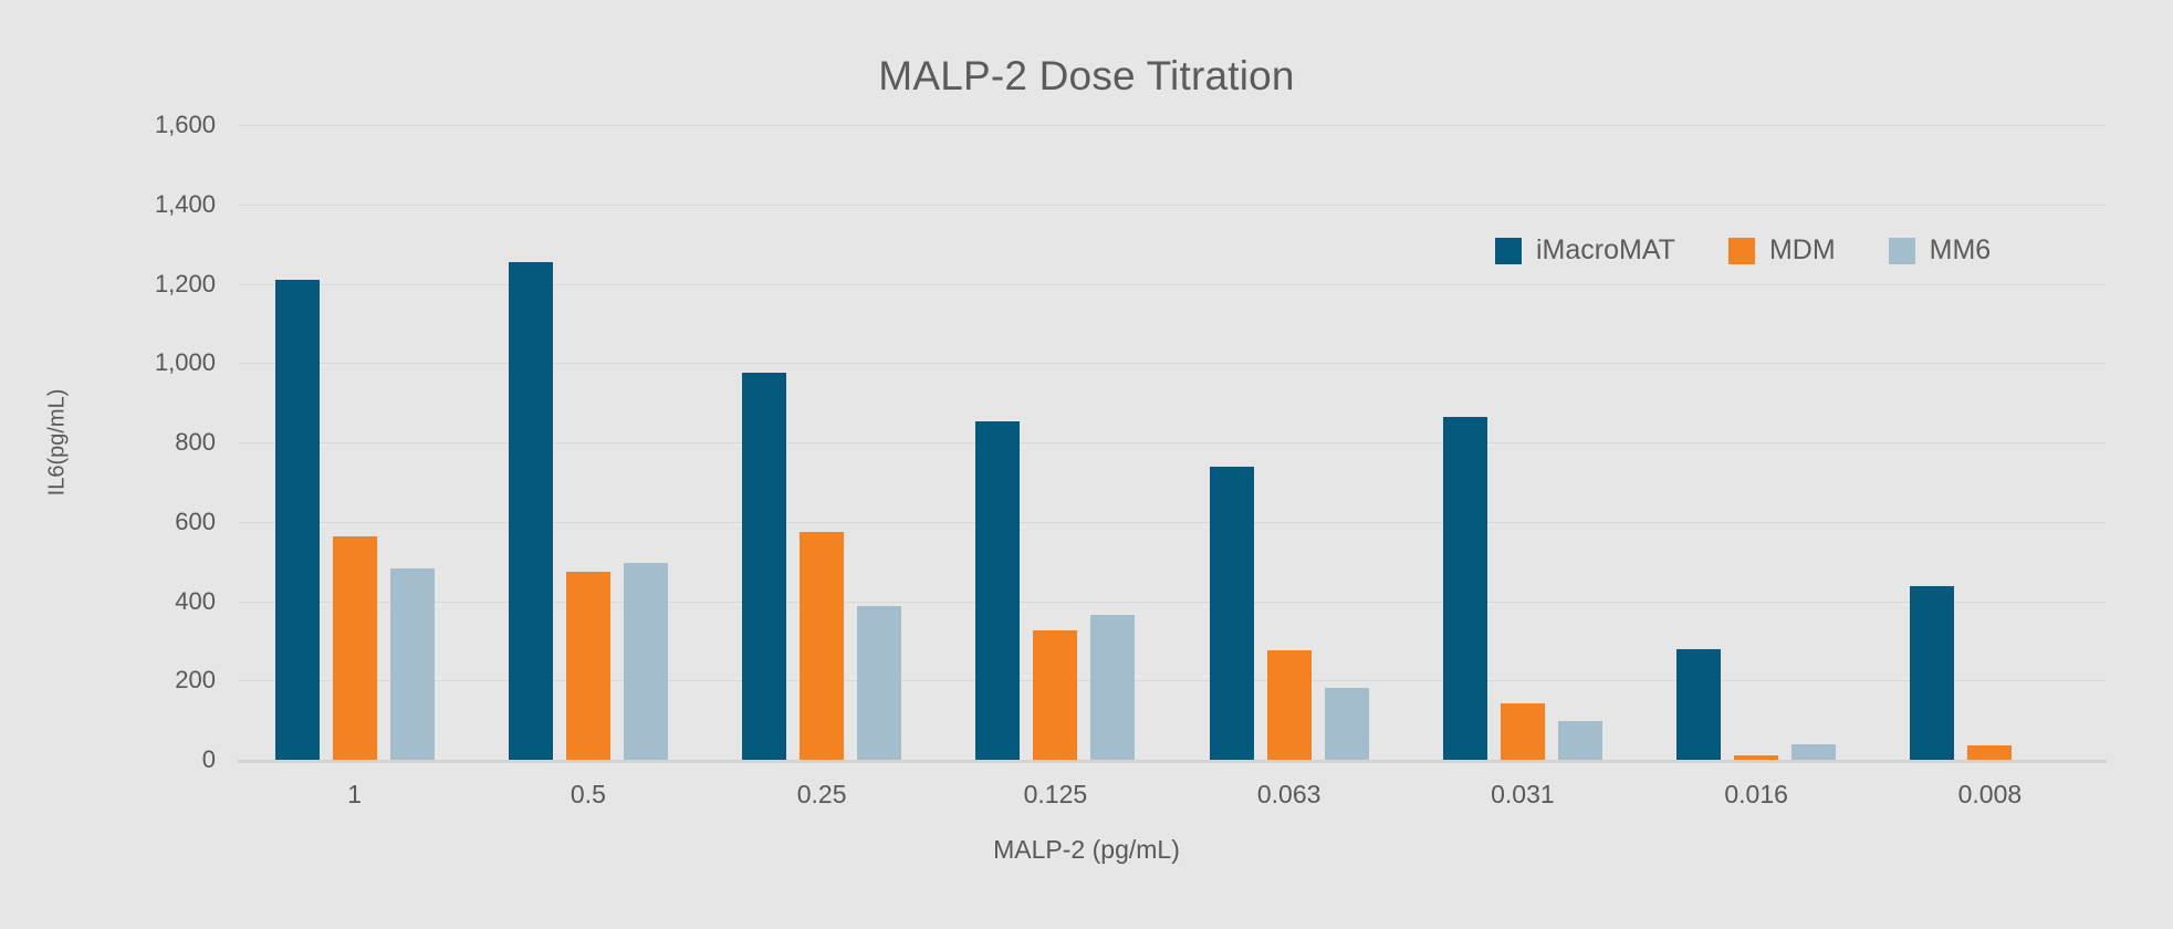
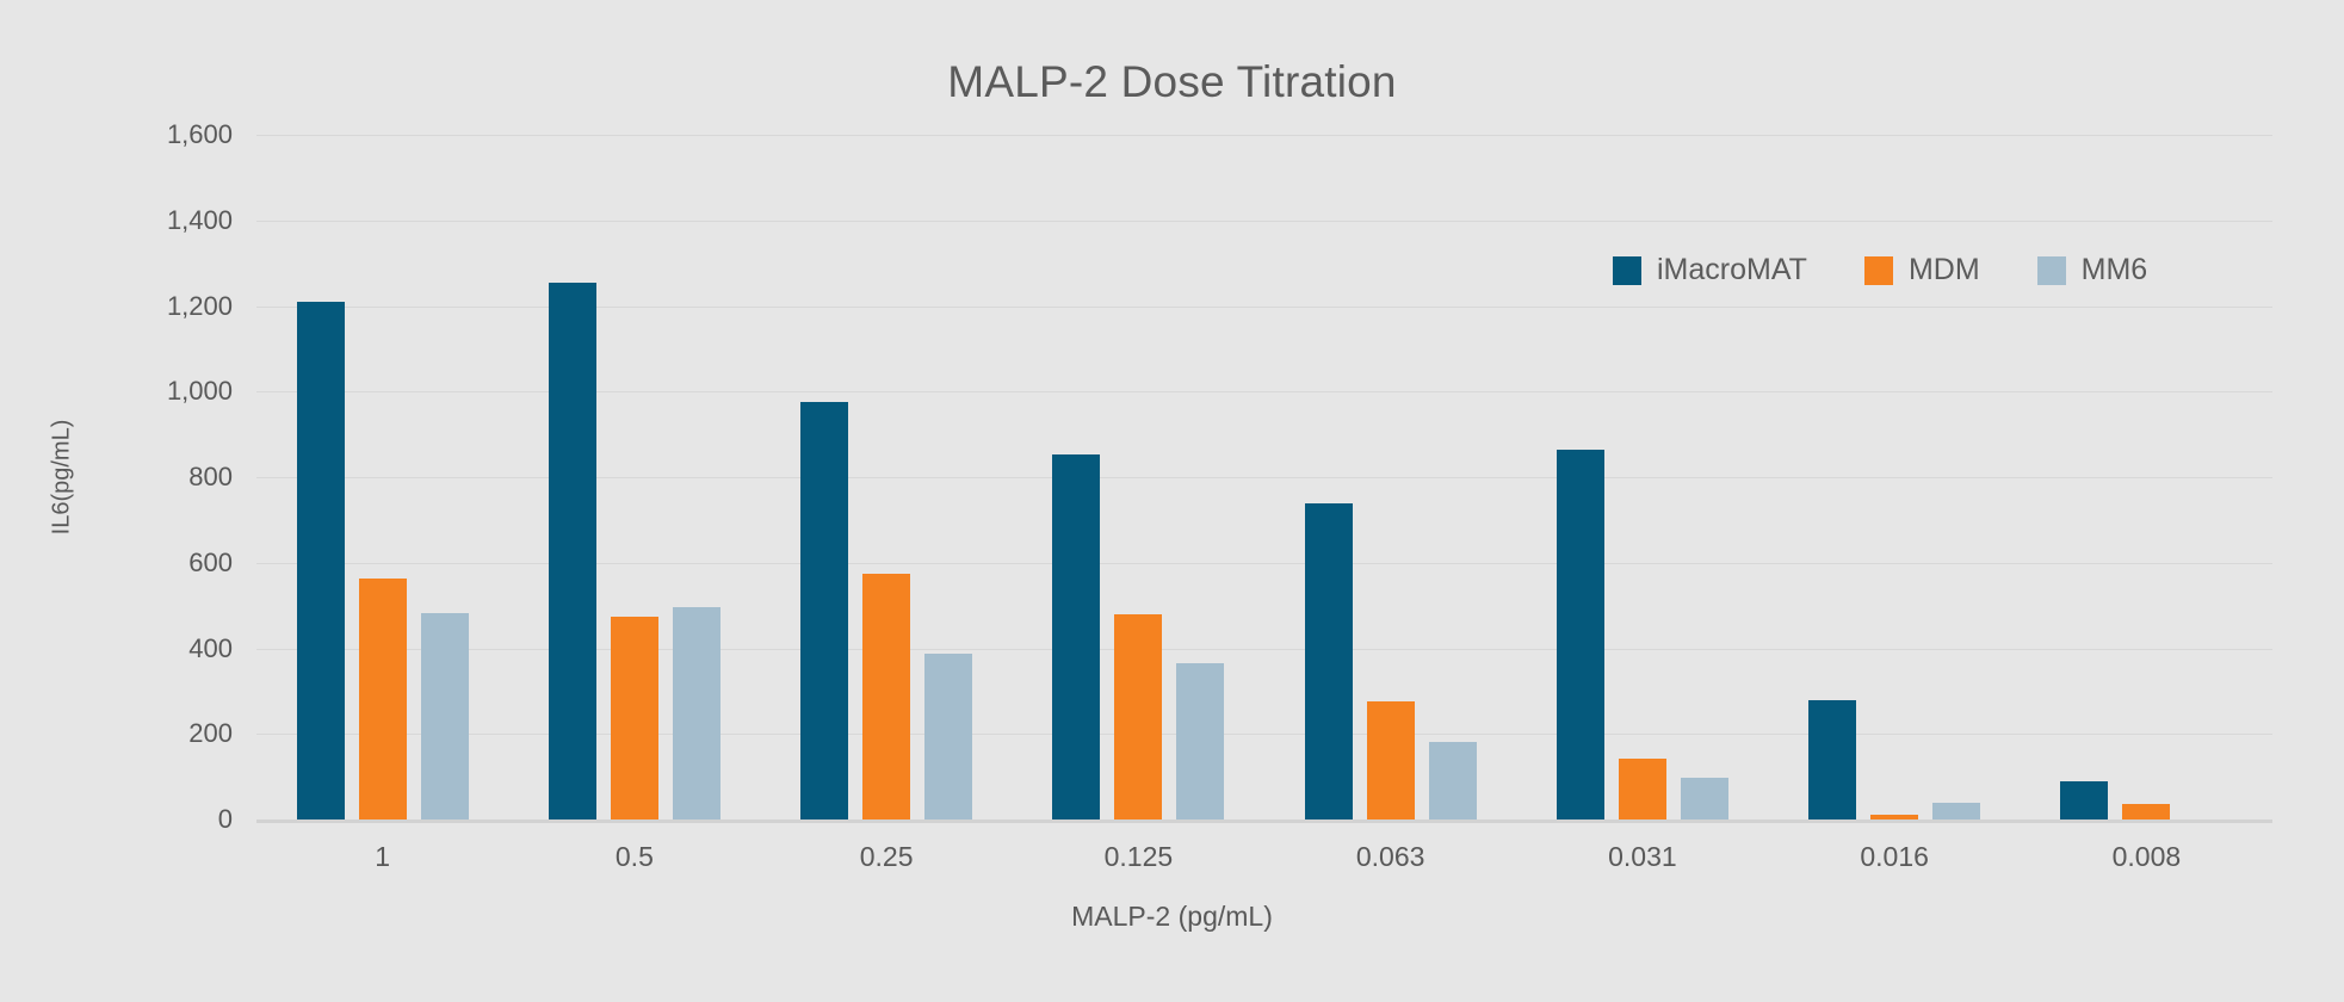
MDM/0.125: 330 -> 480
iMacroMAT/0.008: 440 -> 90
